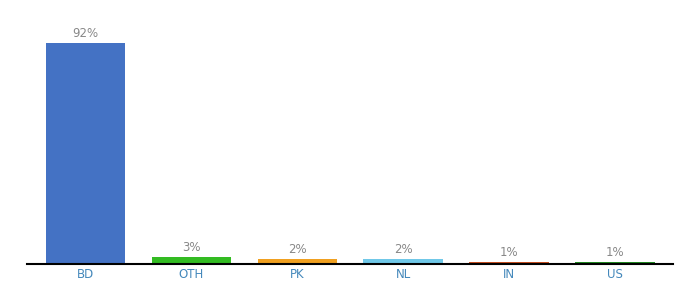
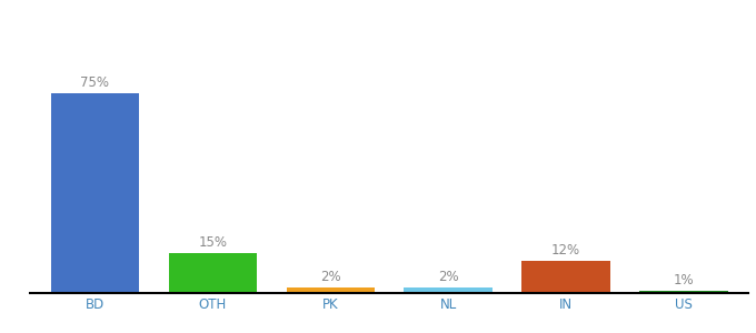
BD: 92% -> 75%
OTH: 3% -> 15%
IN: 1% -> 12%
